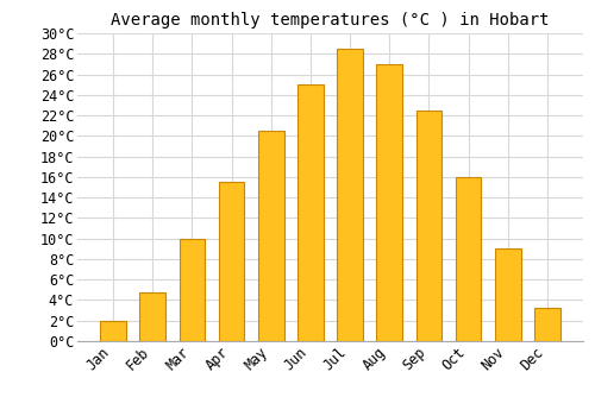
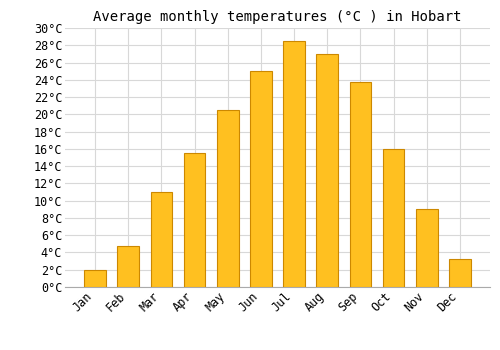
Mar: 10.0°C -> 11.0°C
Sep: 22.5°C -> 23.8°C
